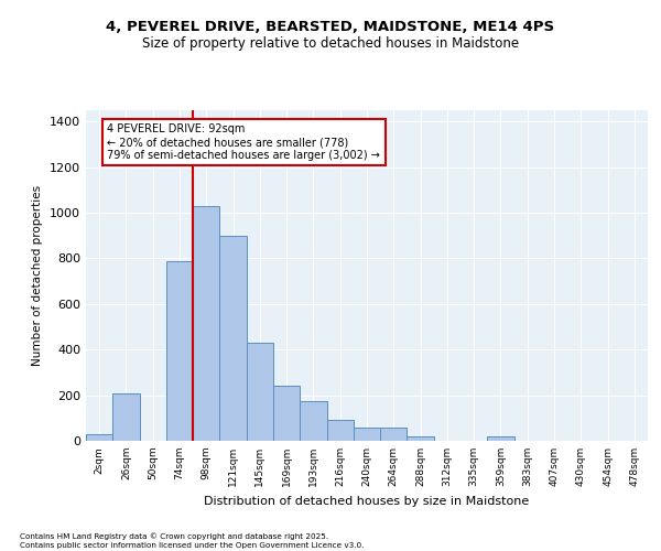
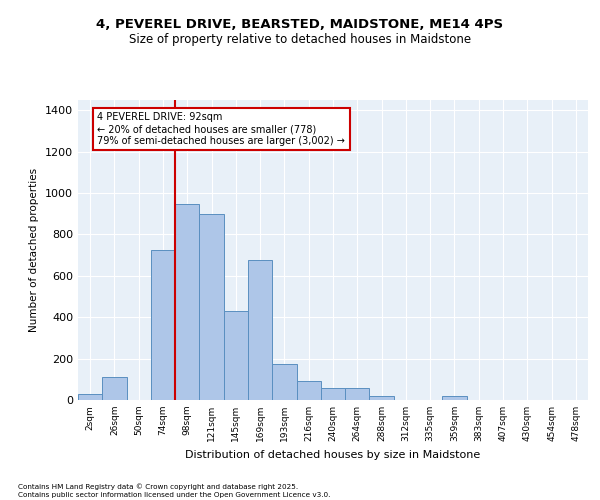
26sqm: 210 -> 110
74sqm: 790 -> 725
98sqm: 1030 -> 945
169sqm: 240 -> 675
